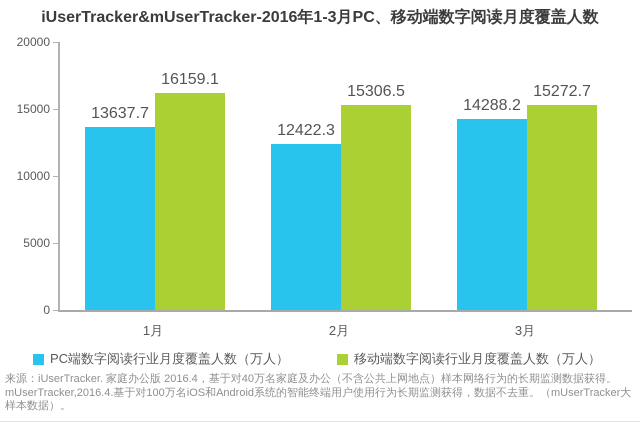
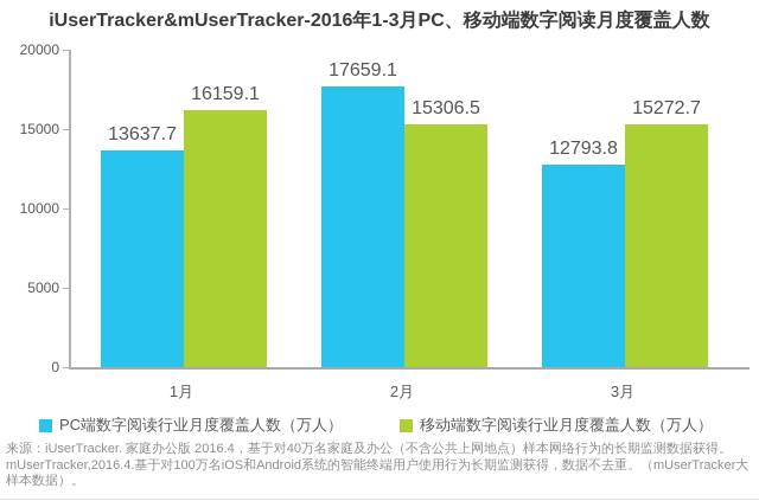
PC端数字阅读行业月度覆盖人数（万人）/2月: 12422.3 -> 17659.1
PC端数字阅读行业月度覆盖人数（万人）/3月: 14288.2 -> 12793.8
